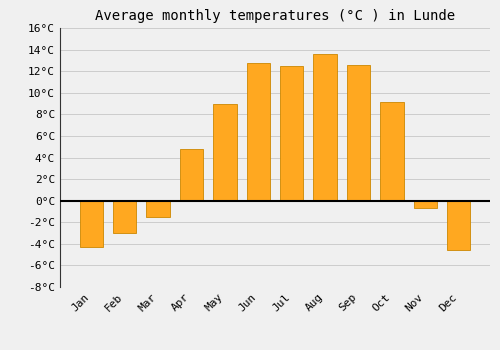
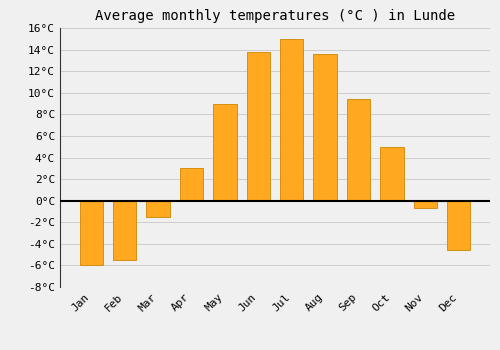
Jan: -4.3°C -> -6.0°C
Feb: -3.0°C -> -5.5°C
Apr: 4.8°C -> 3.0°C
Jun: 12.8°C -> 13.8°C
Jul: 12.5°C -> 15.0°C
Sep: 12.6°C -> 9.4°C
Oct: 9.1°C -> 5.0°C
